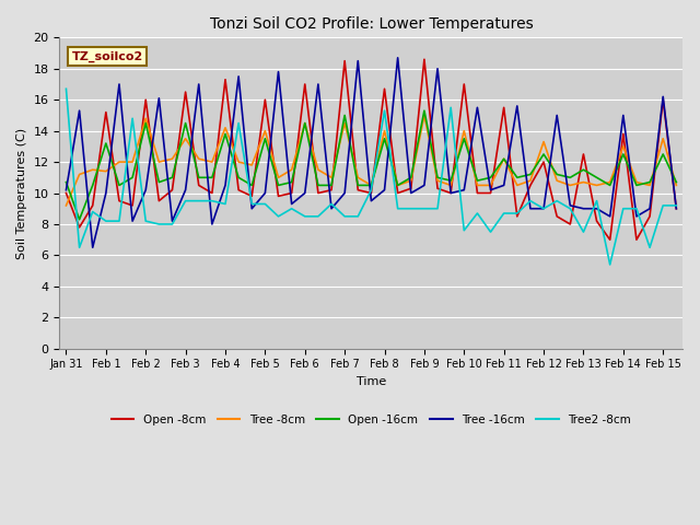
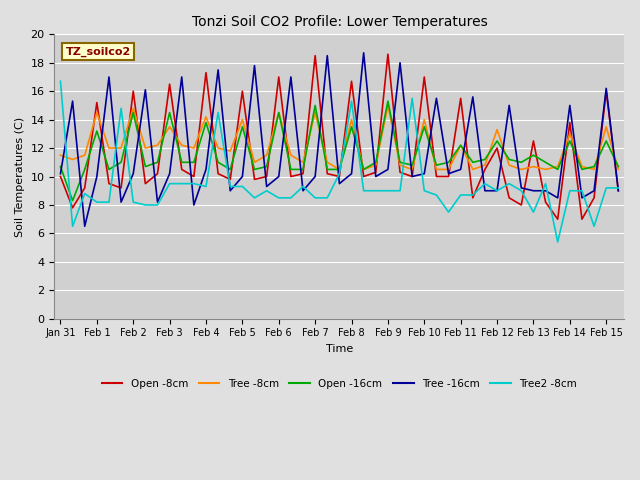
Tree -8cm/Jan 31: 9.2 -> 11.5
Tree -8cm/Feb 1: 11.4 -> 14.5
Tree2 -8cm/Feb 10: 7.6 -> 9.0
